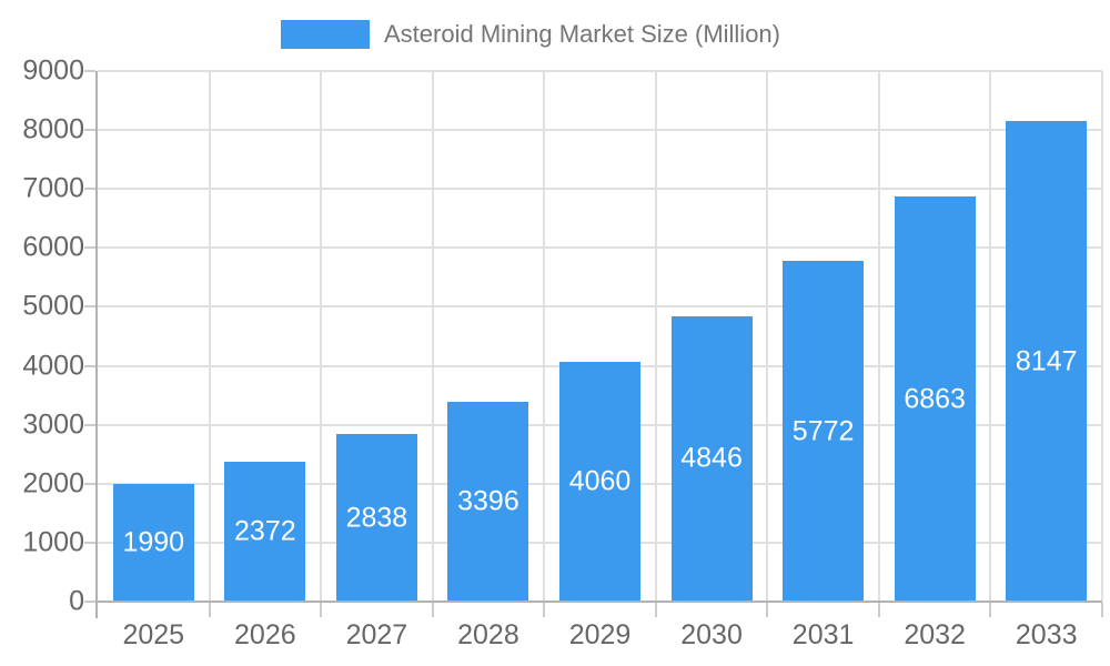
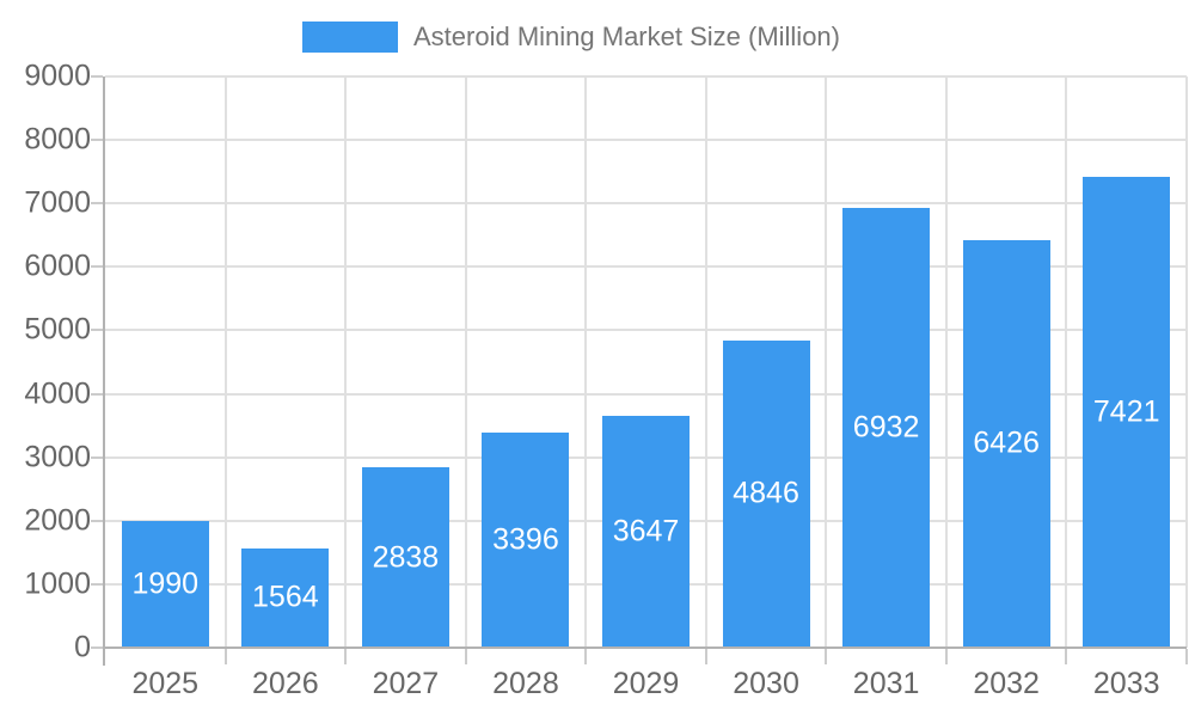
2026: 2372 -> 1564
2029: 4060 -> 3647
2031: 5772 -> 6932
2032: 6863 -> 6426
2033: 8147 -> 7421
